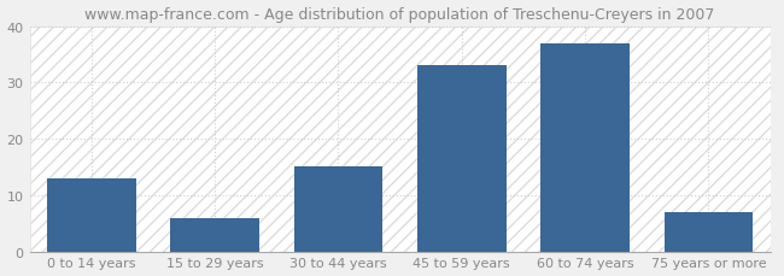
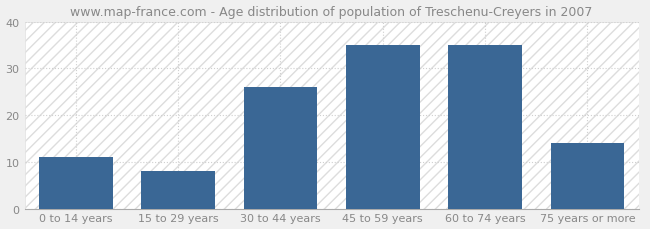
0 to 14 years: 13 -> 11
15 to 29 years: 6 -> 8
30 to 44 years: 15 -> 26
45 to 59 years: 33 -> 35
60 to 74 years: 37 -> 35
75 years or more: 7 -> 14
